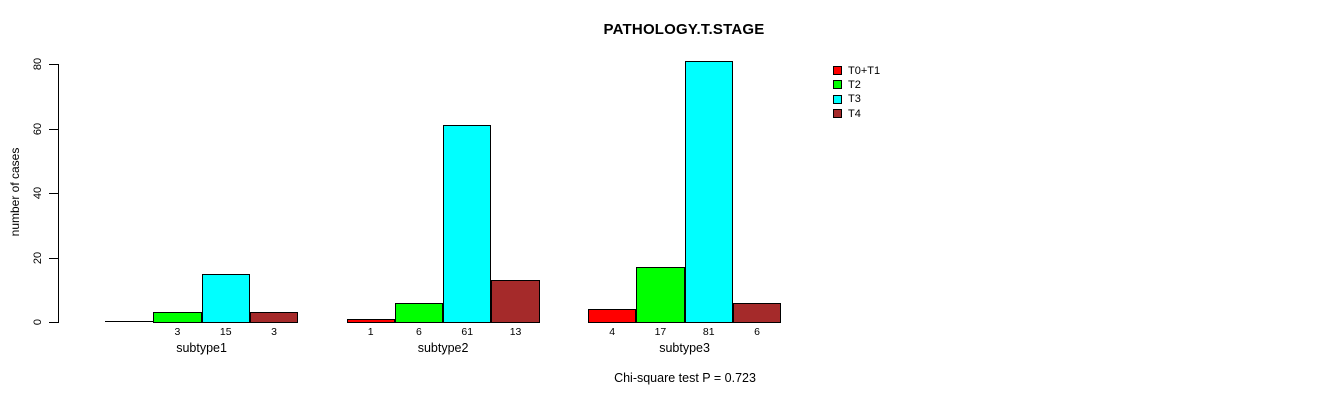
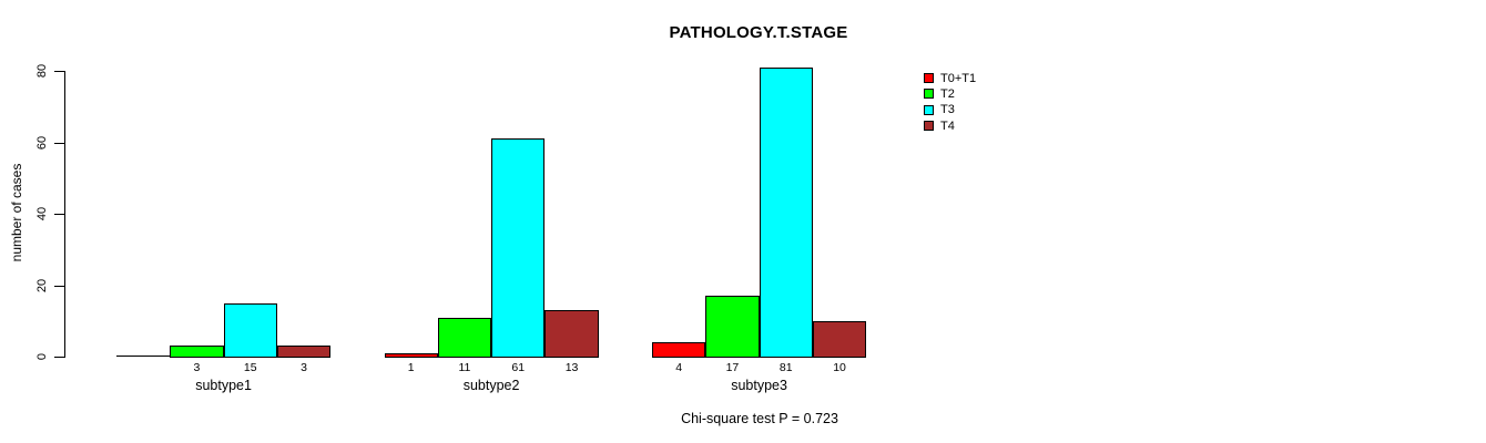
T2/subtype2: 6 -> 11
T4/subtype3: 6 -> 10
